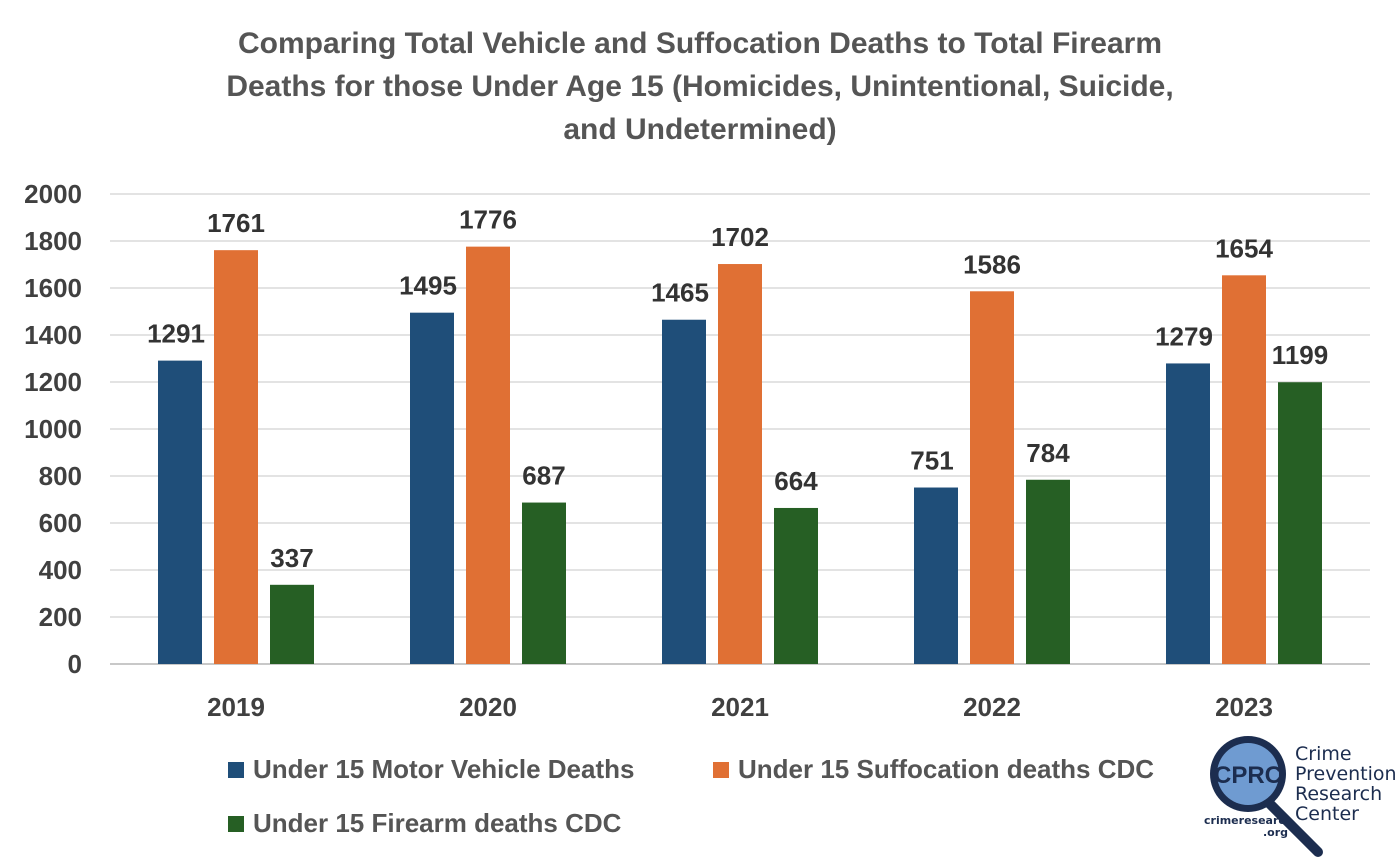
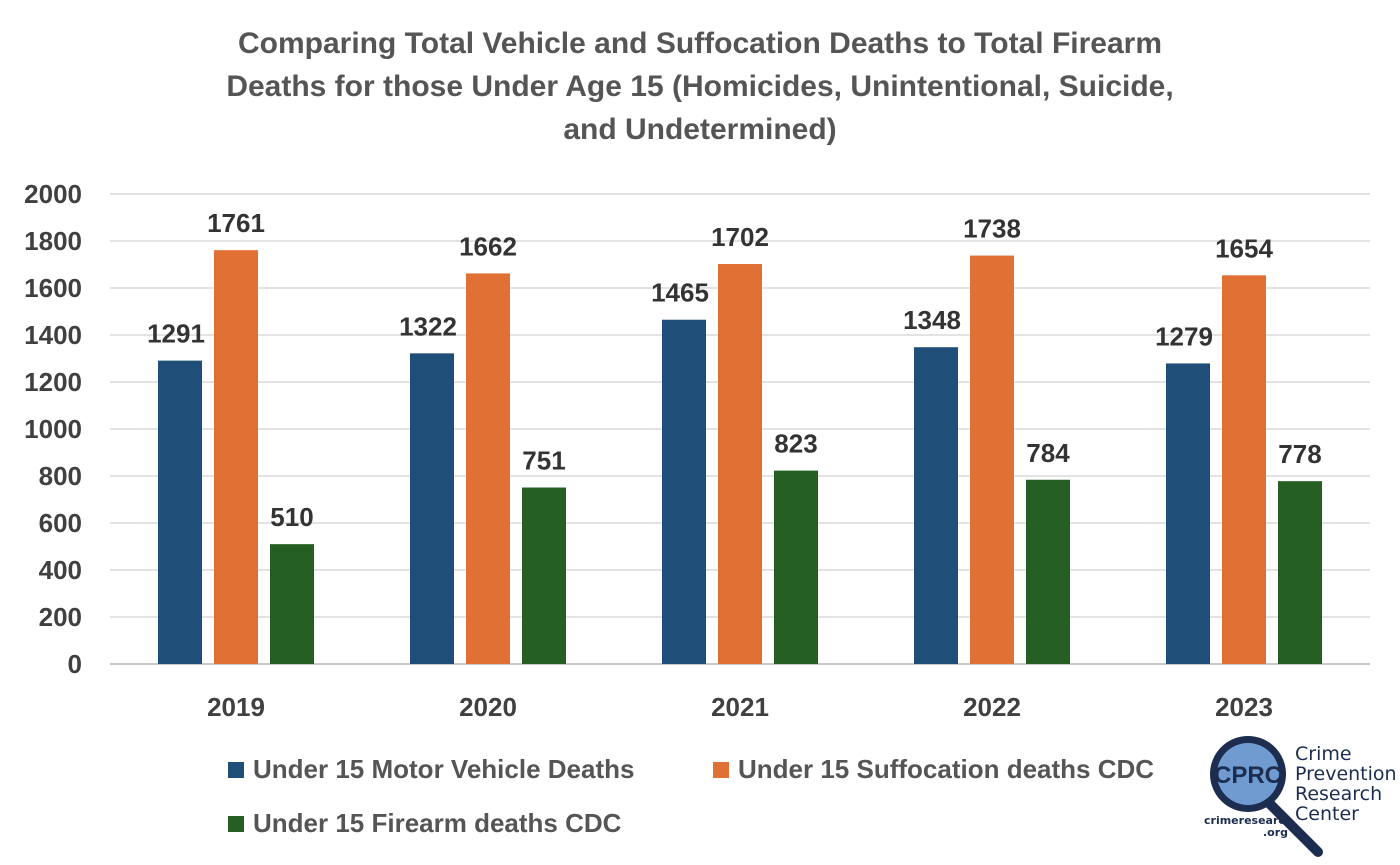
Under 15 Firearm deaths CDC/2019: 337 -> 510
Under 15 Motor Vehicle Deaths/2020: 1495 -> 1322
Under 15 Suffocation deaths CDC/2020: 1776 -> 1662
Under 15 Firearm deaths CDC/2020: 687 -> 751
Under 15 Firearm deaths CDC/2021: 664 -> 823
Under 15 Motor Vehicle Deaths/2022: 751 -> 1348
Under 15 Suffocation deaths CDC/2022: 1586 -> 1738
Under 15 Firearm deaths CDC/2023: 1199 -> 778
